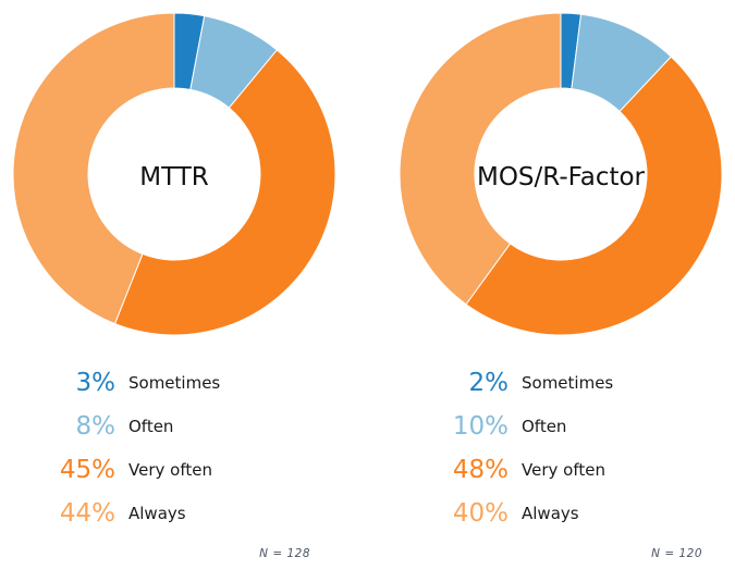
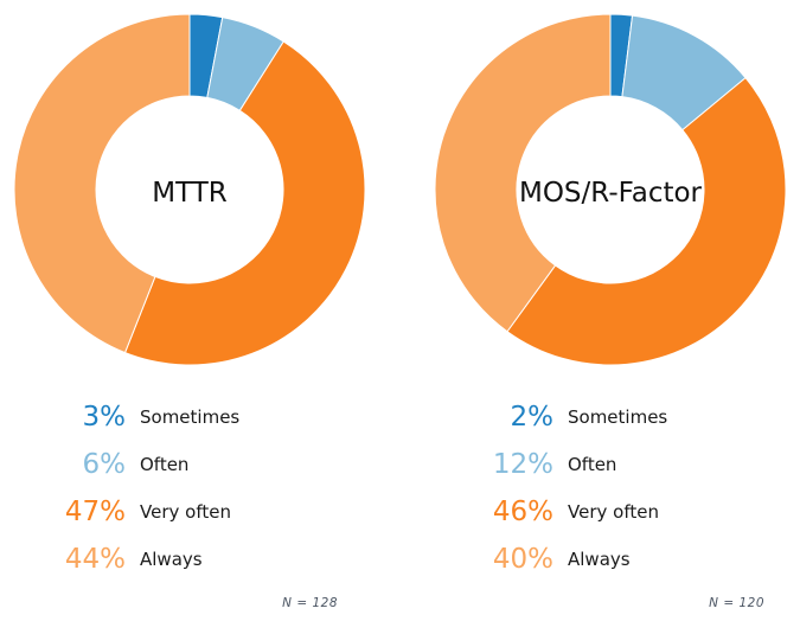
MTTR/Often: 8% -> 6%
MTTR/Very often: 45% -> 47%
MOS/R-Factor/Often: 10% -> 12%
MOS/R-Factor/Very often: 48% -> 46%
